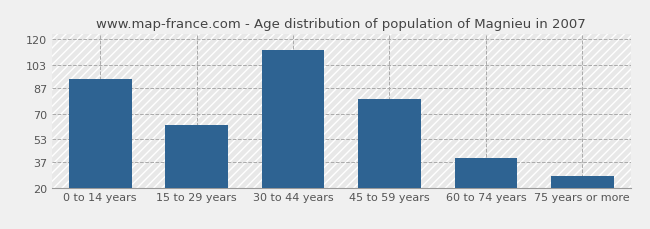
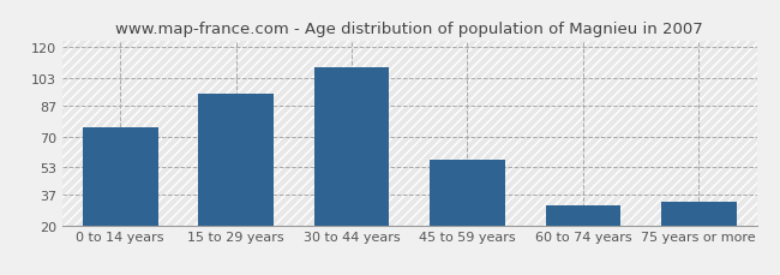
0 to 14 years: 93 -> 75
15 to 29 years: 62 -> 94
30 to 44 years: 113 -> 109
45 to 59 years: 80 -> 57
60 to 74 years: 40 -> 31
75 years or more: 28 -> 33
